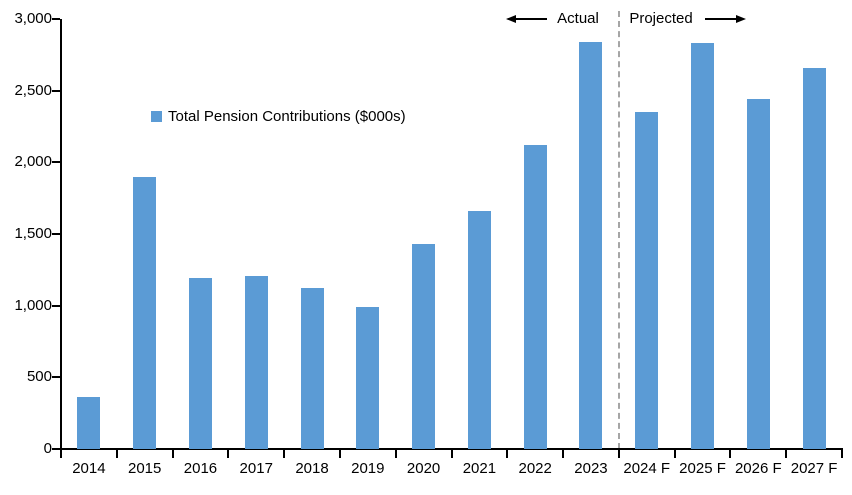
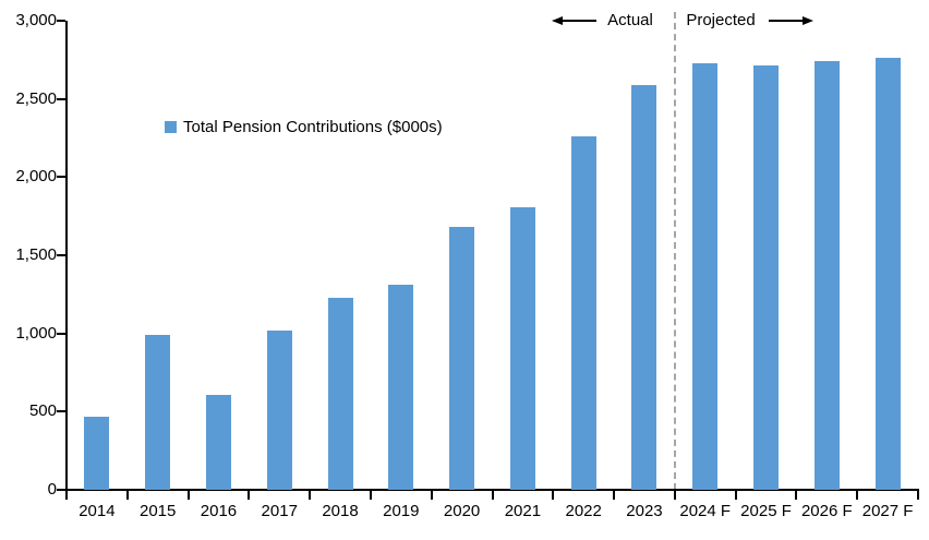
2014: 360 -> 470
2015: 1900 -> 990
2016: 1190 -> 610
2017: 1210 -> 1020
2018: 1120 -> 1230
2019: 990 -> 1310
2020: 1430 -> 1680
2021: 1660 -> 1810
2022: 2120 -> 2260
2023: 2840 -> 2590
2024 F: 2350 -> 2720
2025 F: 2830 -> 2720
2026 F: 2440 -> 2740
2027 F: 2660 -> 2760
